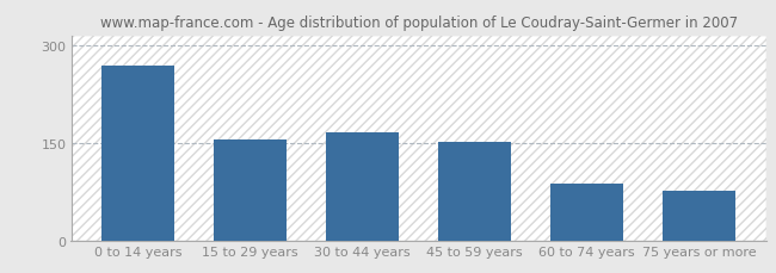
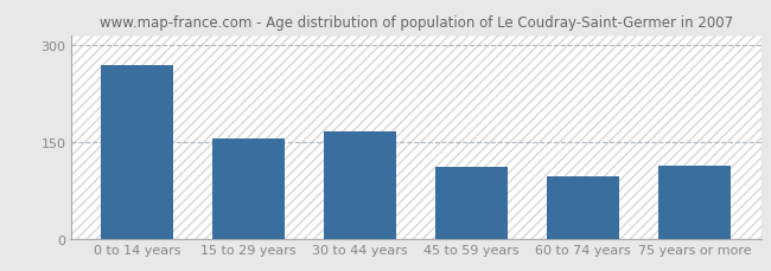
45 to 59 years: 152 -> 112
60 to 74 years: 88 -> 98
75 years or more: 76 -> 114
